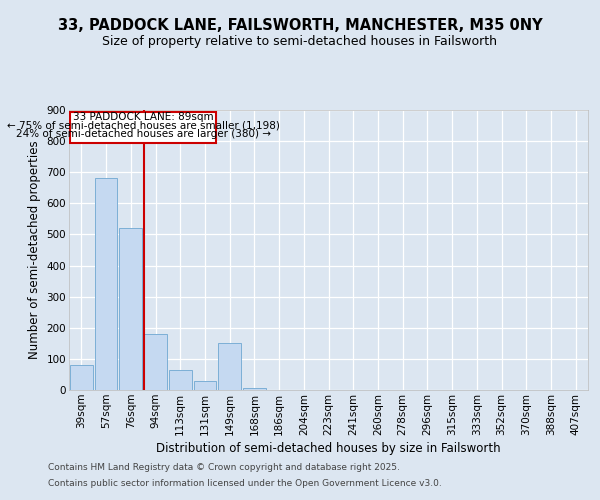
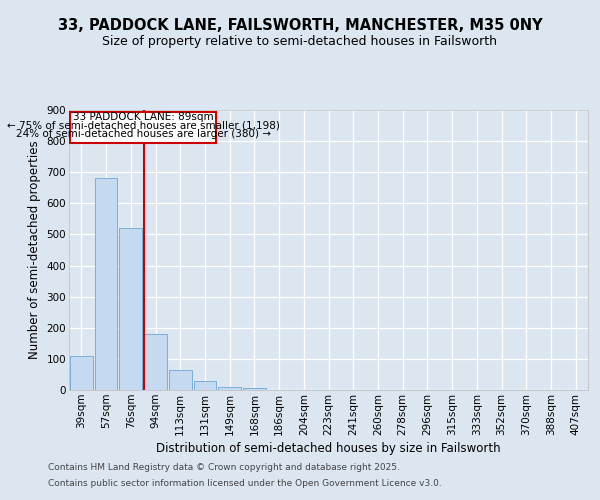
39sqm: 80 -> 110
149sqm: 150 -> 10
